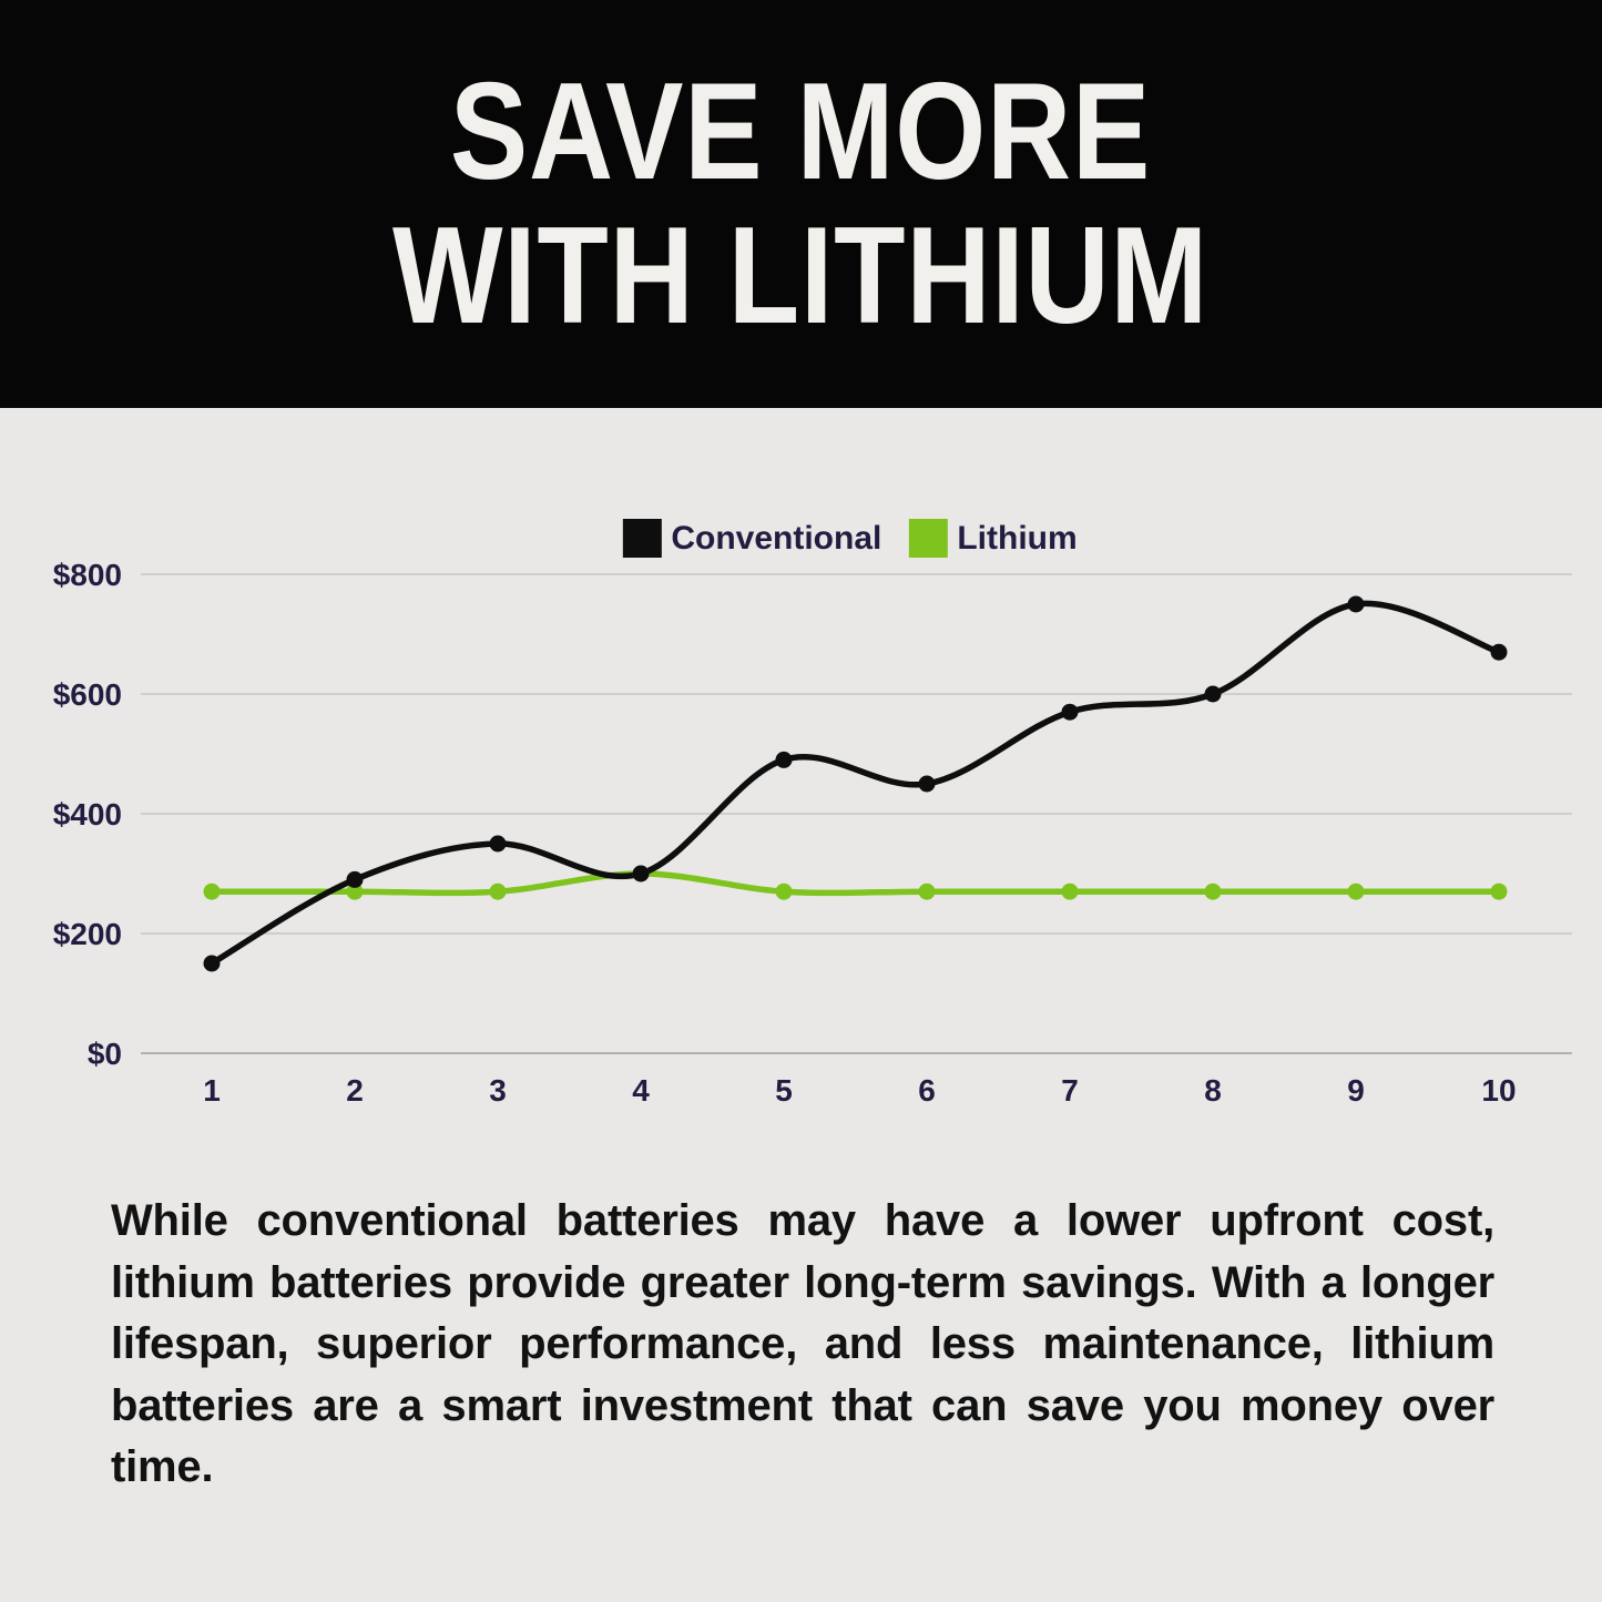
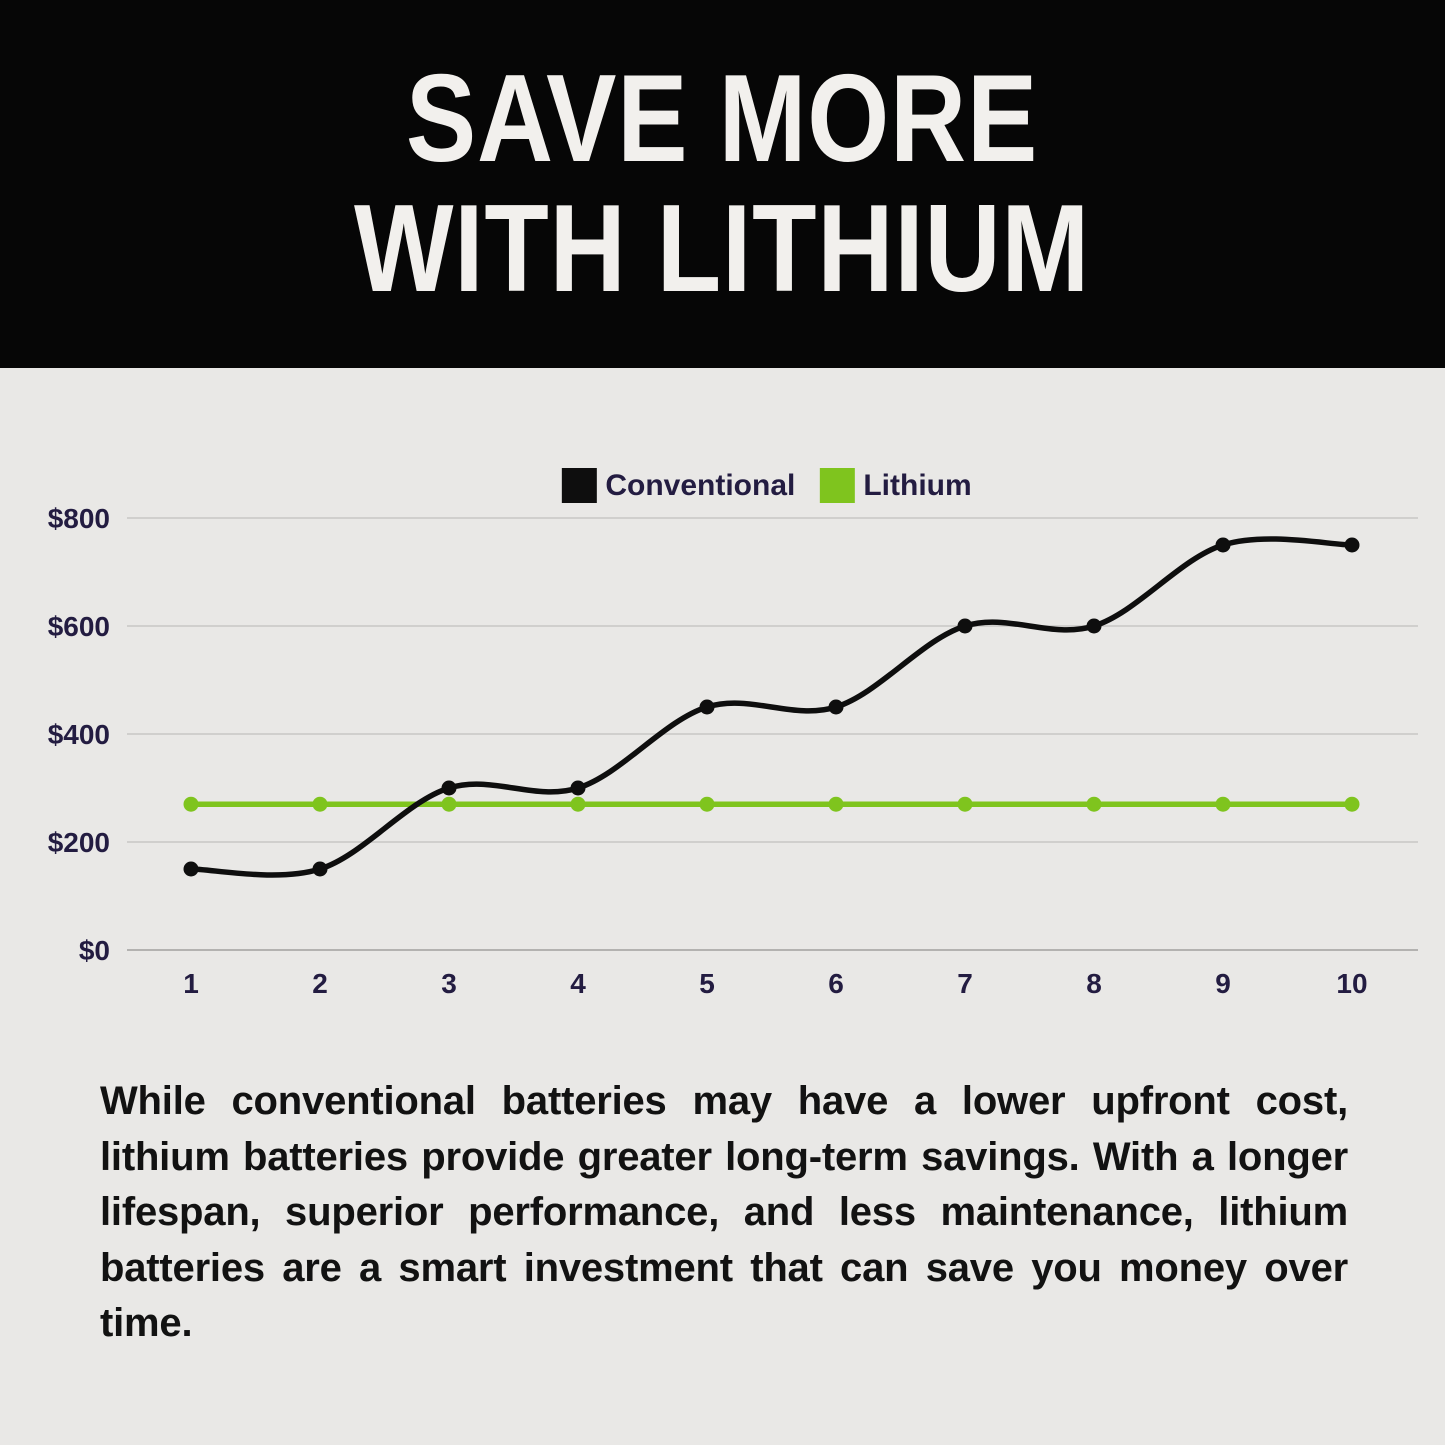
Conventional/2: $290 -> $150
Conventional/3: $350 -> $300
Lithium/4: $300 -> $270
Conventional/5: $490 -> $450
Conventional/7: $570 -> $600
Conventional/10: $670 -> $750
